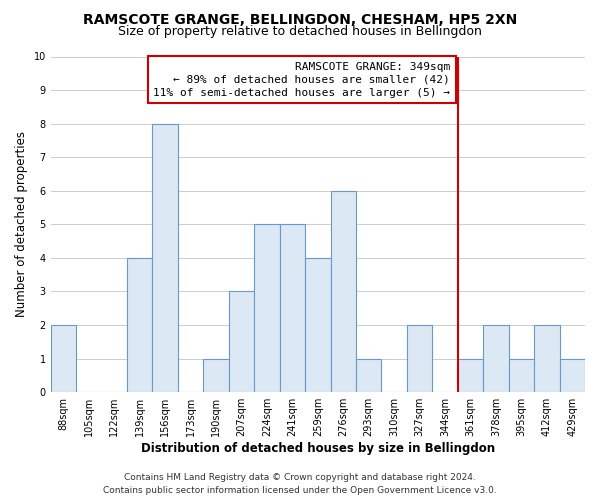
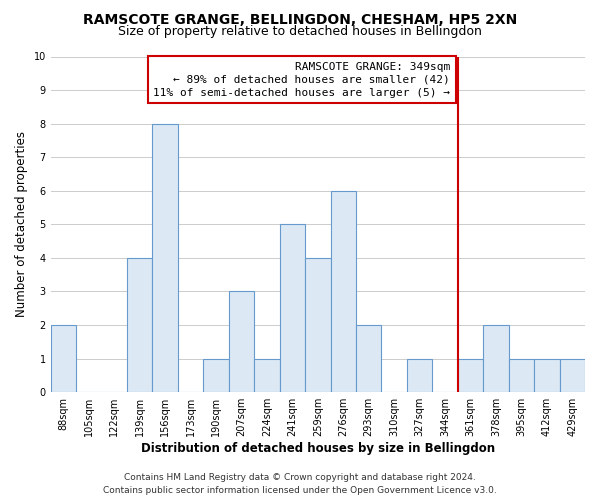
224sqm: 5 -> 1
293sqm: 1 -> 2
327sqm: 2 -> 1
412sqm: 2 -> 1
